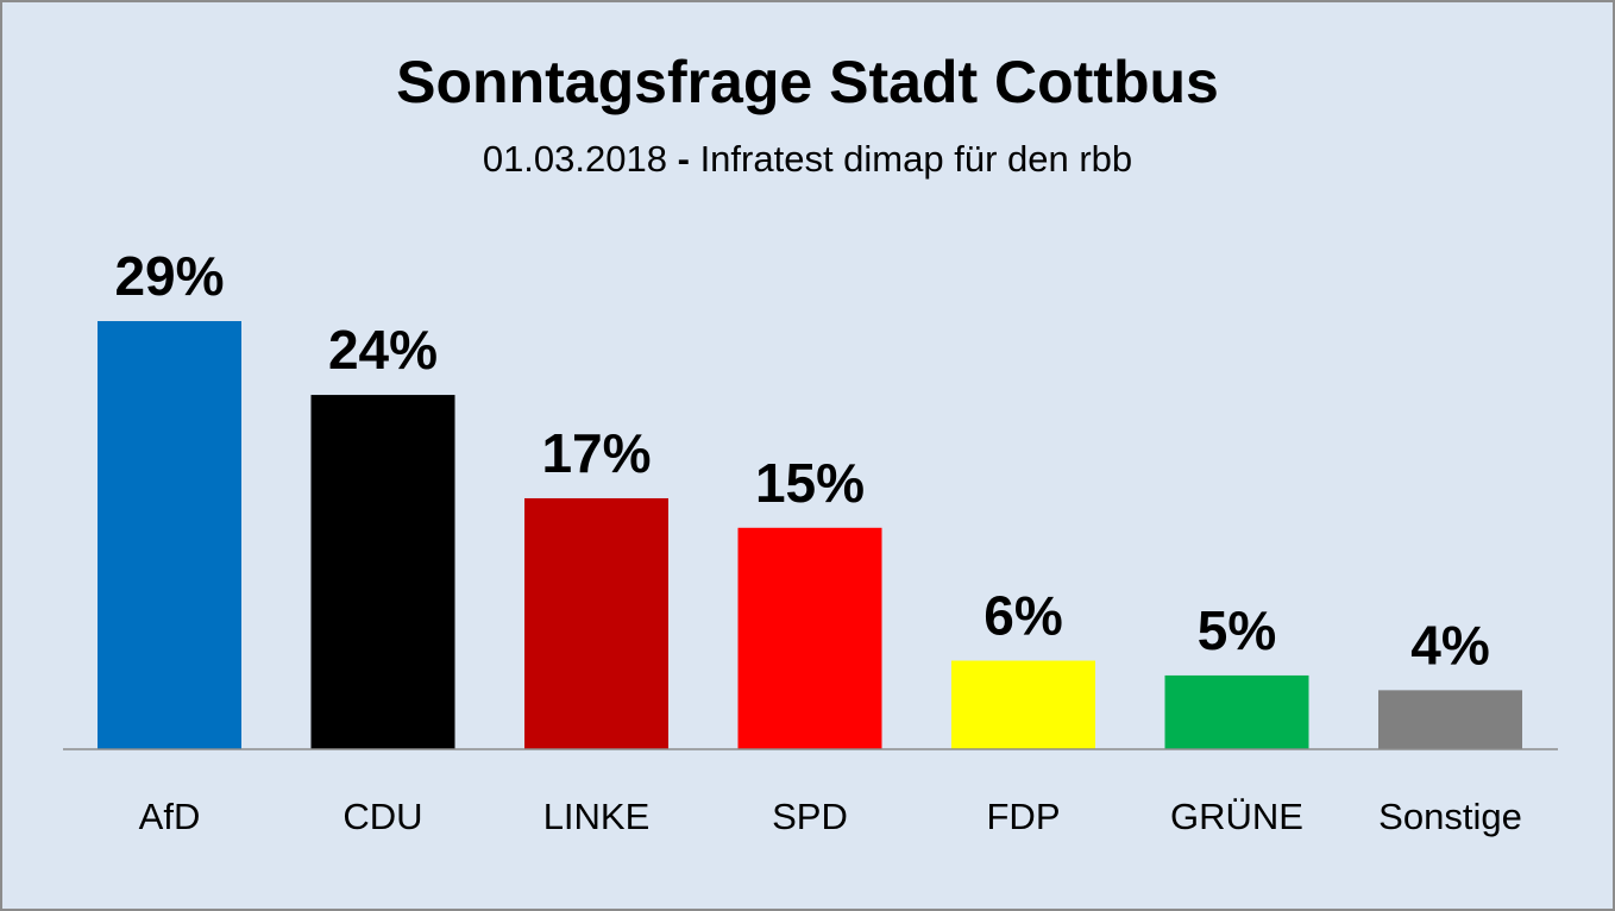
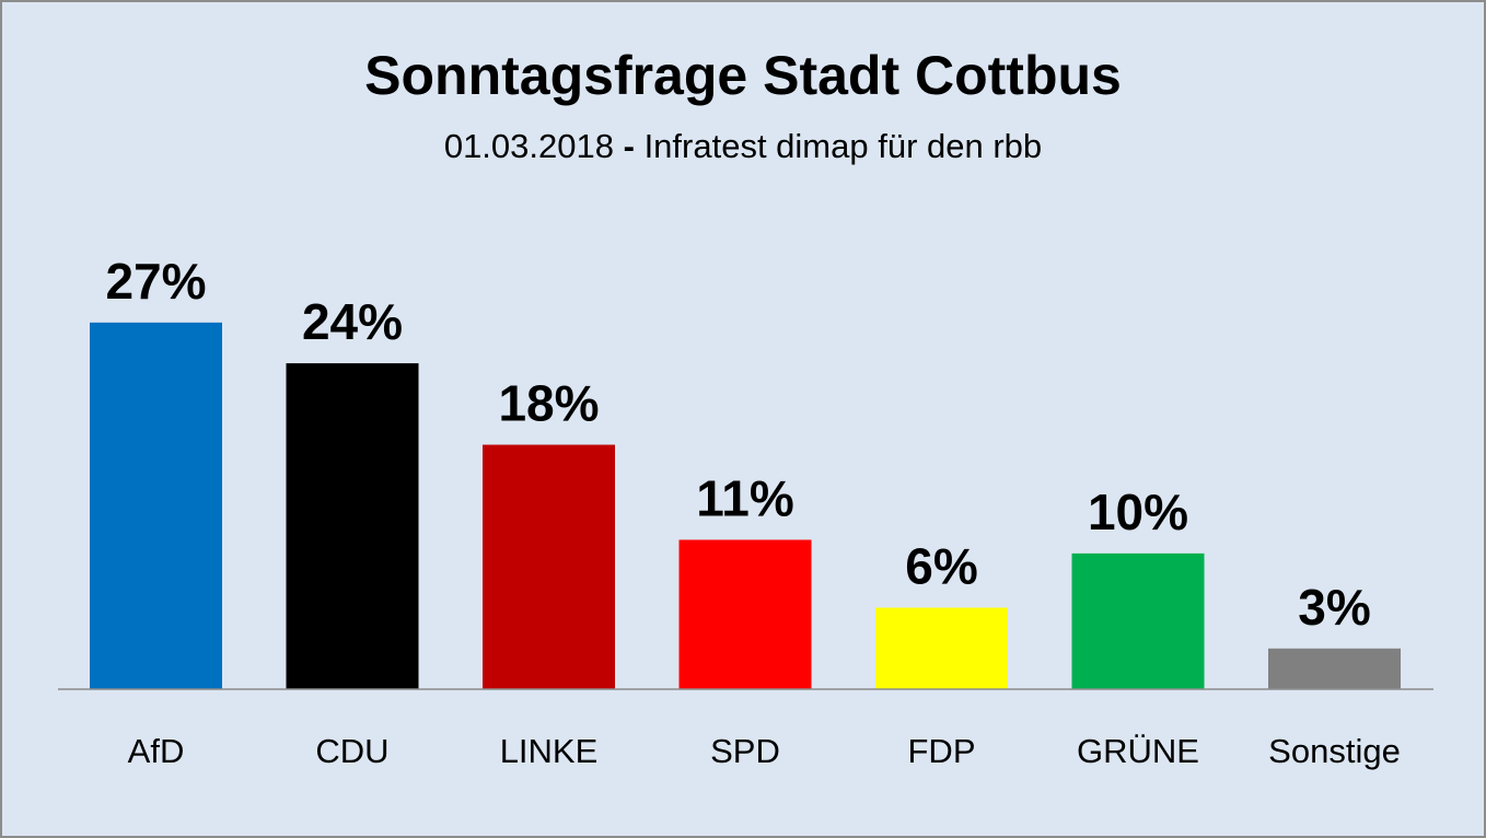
AfD: 29% -> 27%
LINKE: 17% -> 18%
SPD: 15% -> 11%
GRÜNE: 5% -> 10%
Sonstige: 4% -> 3%
